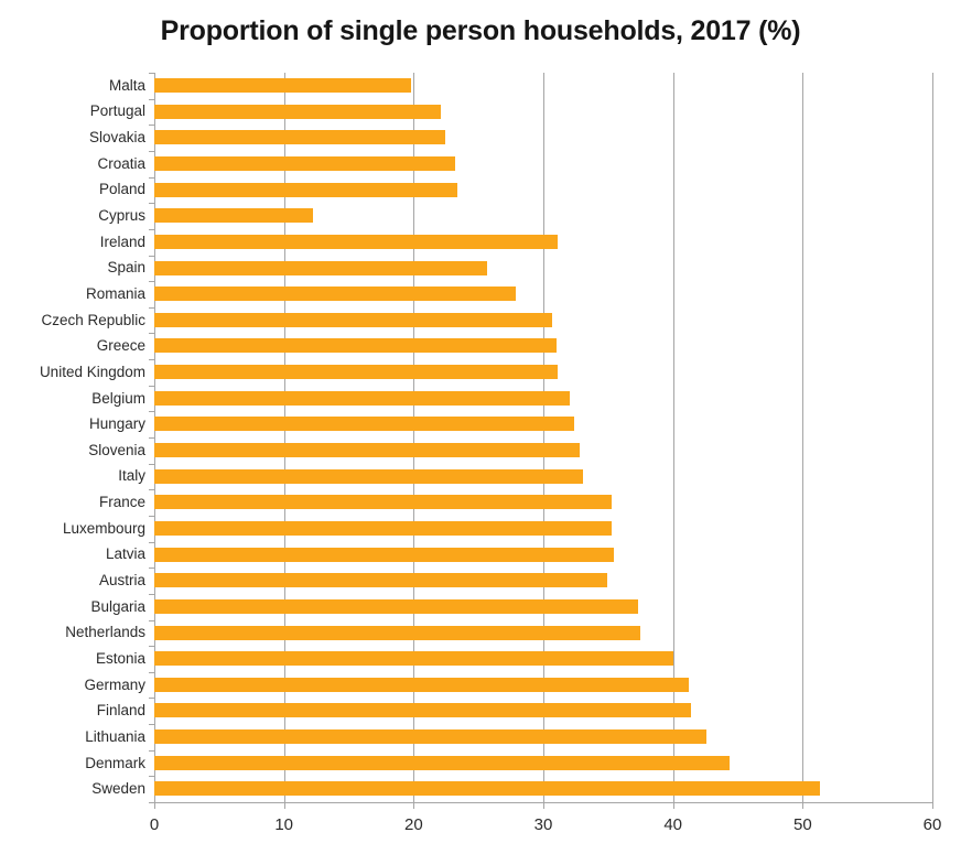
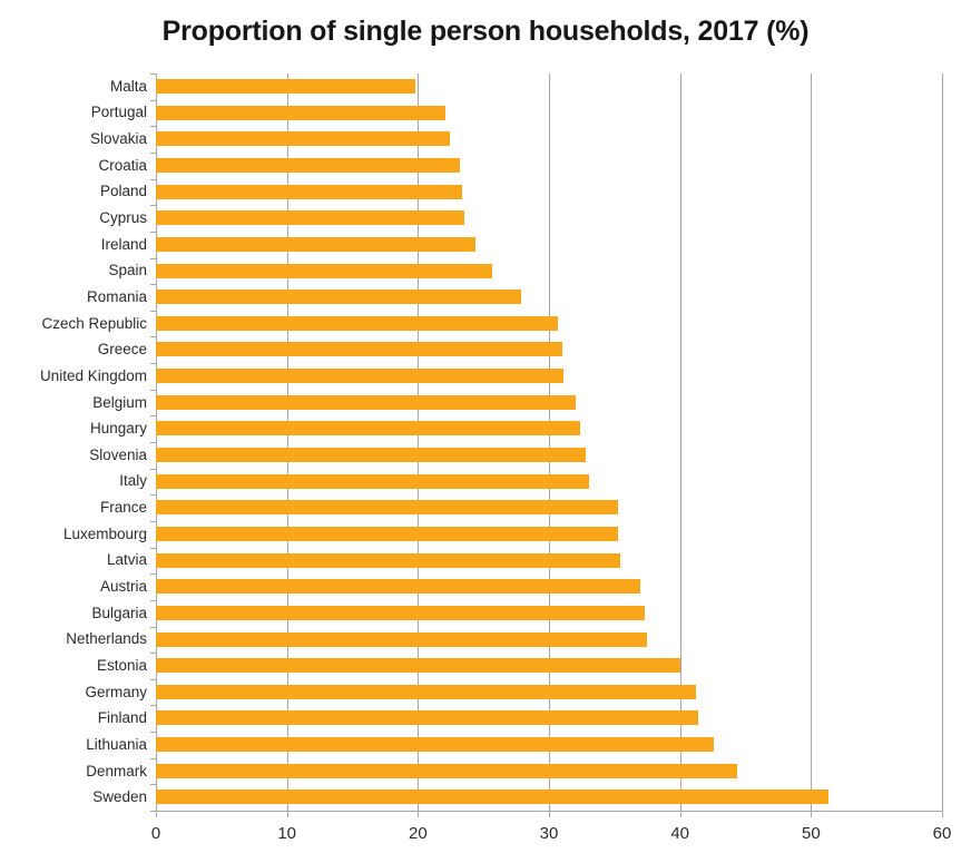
Cyprus: 12.2 -> 23.5
Ireland: 31.1 -> 24.4
Austria: 34.9 -> 37.0
